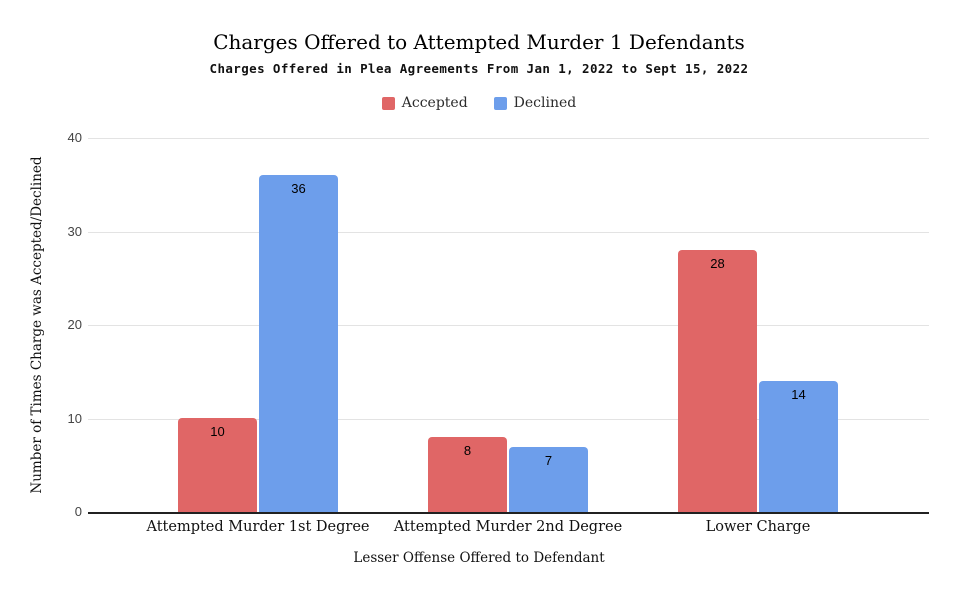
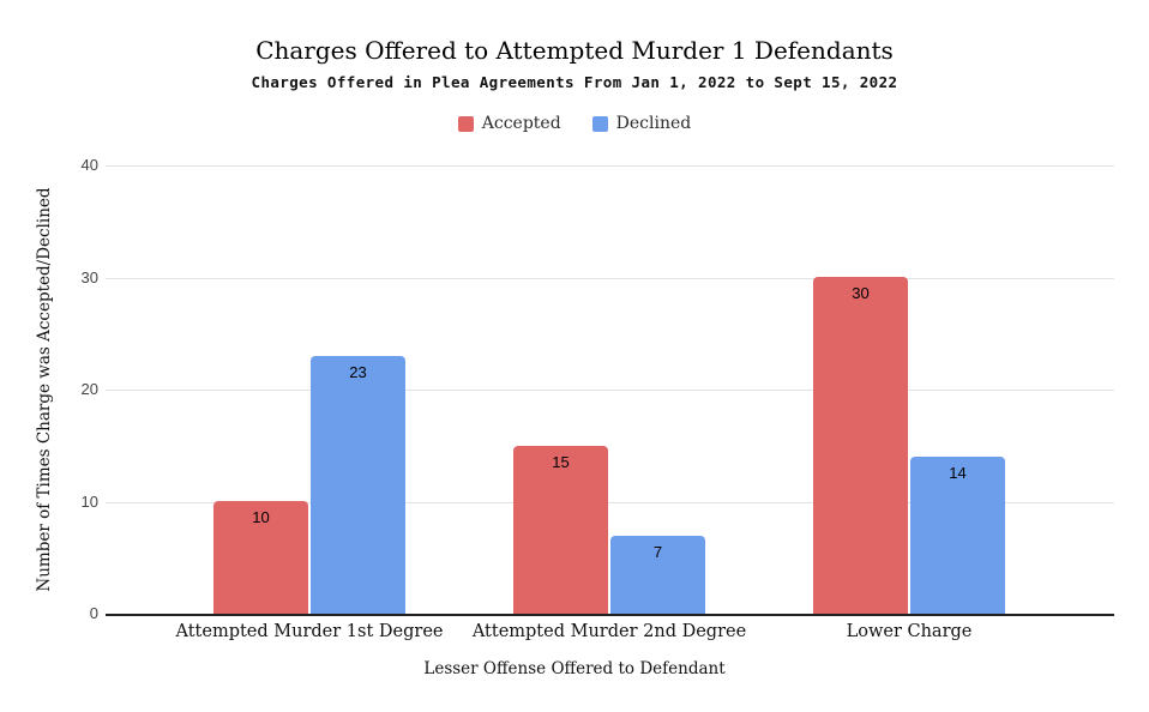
Declined/Attempted Murder 1st Degree: 36 -> 23
Accepted/Attempted Murder 2nd Degree: 8 -> 15
Accepted/Lower Charge: 28 -> 30
